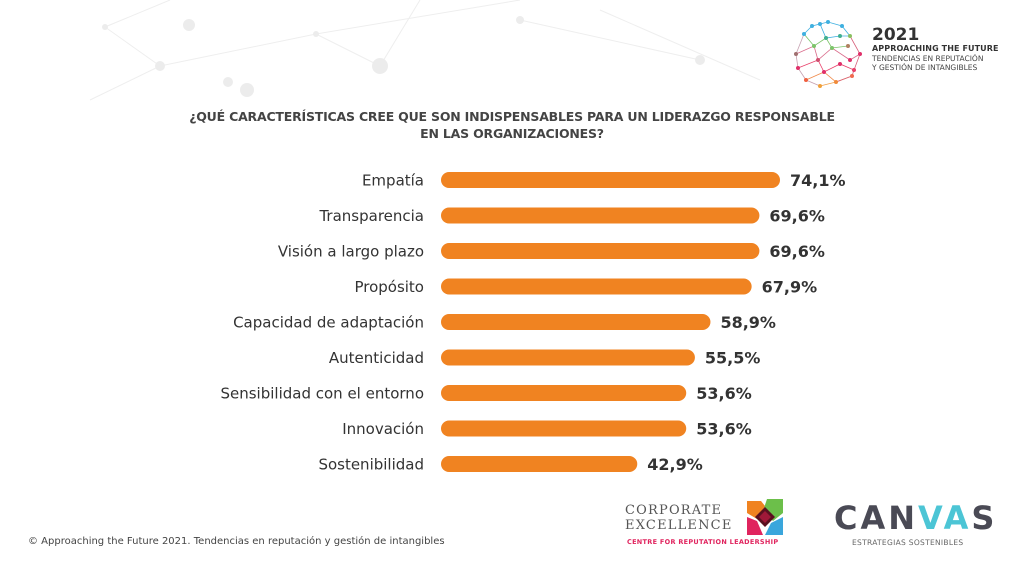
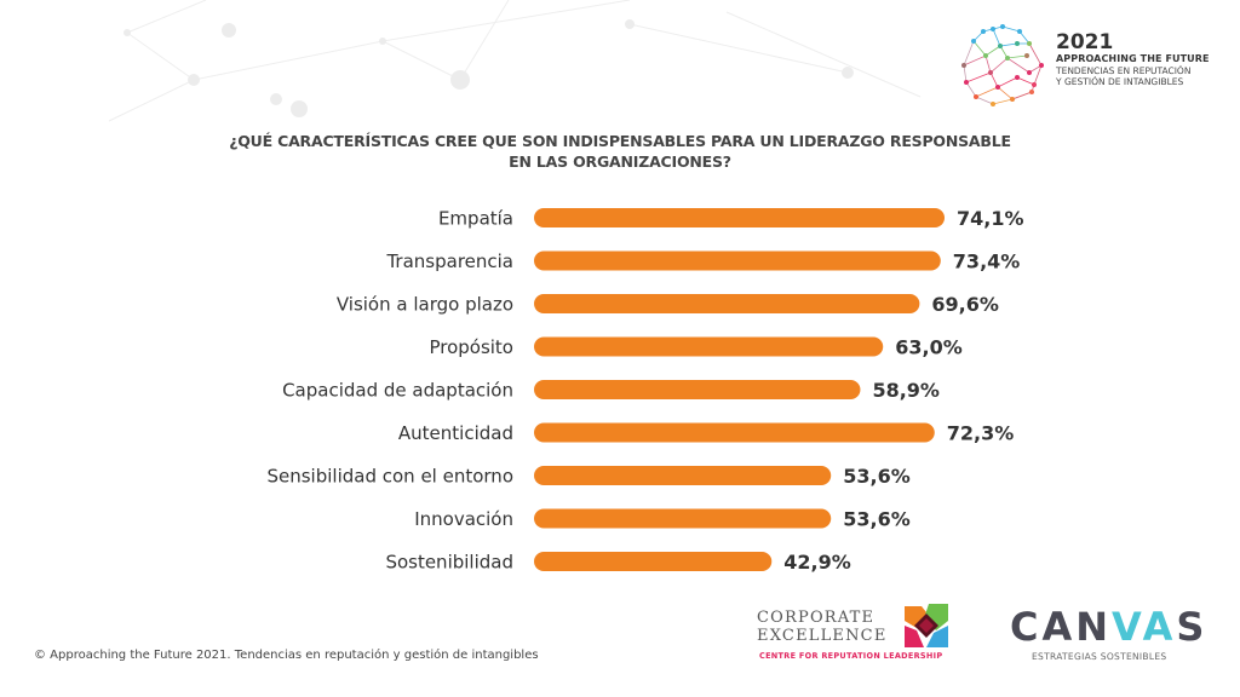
Transparencia: 69,6% -> 73,4%
Propósito: 67,9% -> 63,0%
Autenticidad: 55,5% -> 72,3%
